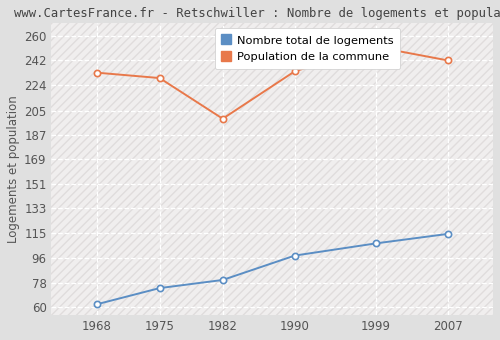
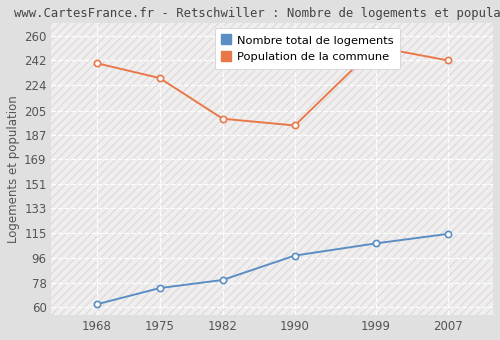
Population de la commune/1968: 233 -> 240
Population de la commune/1990: 234 -> 194
